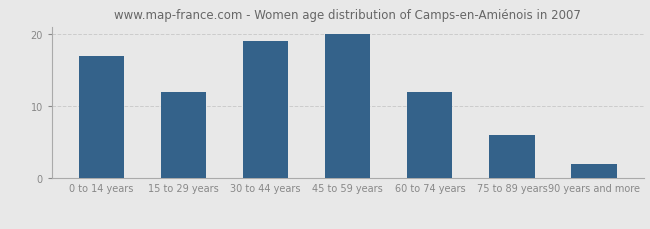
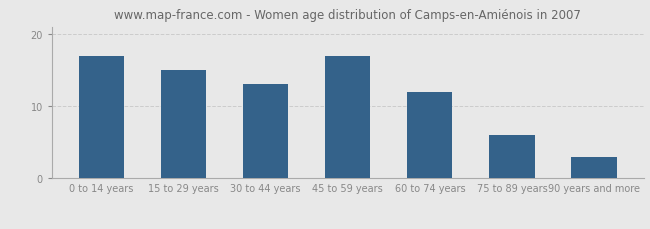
15 to 29 years: 12 -> 15
30 to 44 years: 19 -> 13
45 to 59 years: 20 -> 17
90 years and more: 2 -> 3
